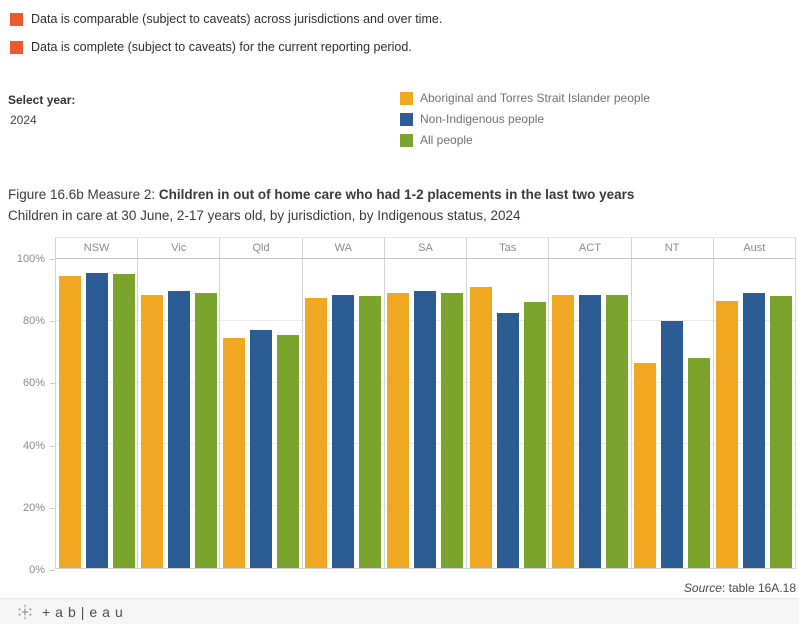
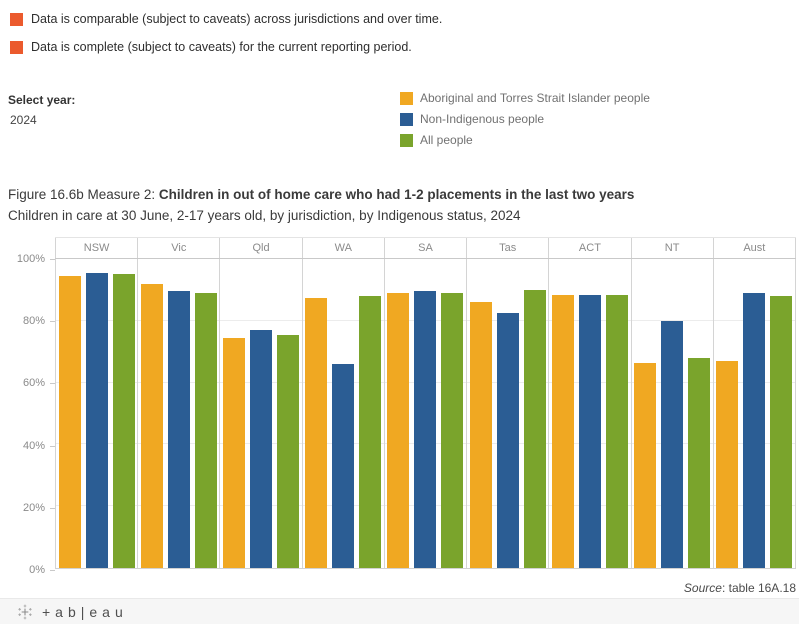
Aboriginal and Torres Strait Islander people/Vic: 88% -> 92%
Non-Indigenous people/WA: 88% -> 66%
Aboriginal and Torres Strait Islander people/Tas: 91% -> 86%
All people/Tas: 86% -> 90%
Aboriginal and Torres Strait Islander people/Aust: 86% -> 67%
